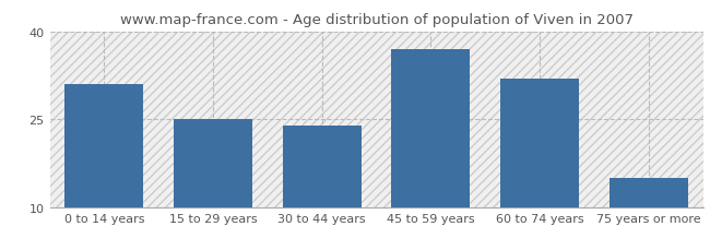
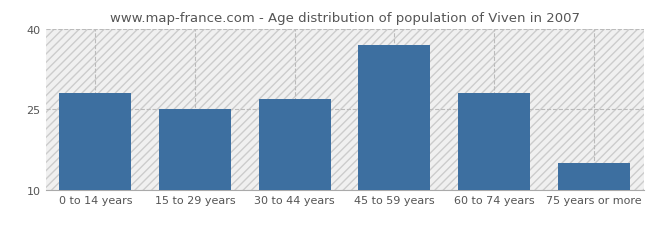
0 to 14 years: 31 -> 28
30 to 44 years: 24 -> 27
60 to 74 years: 32 -> 28
